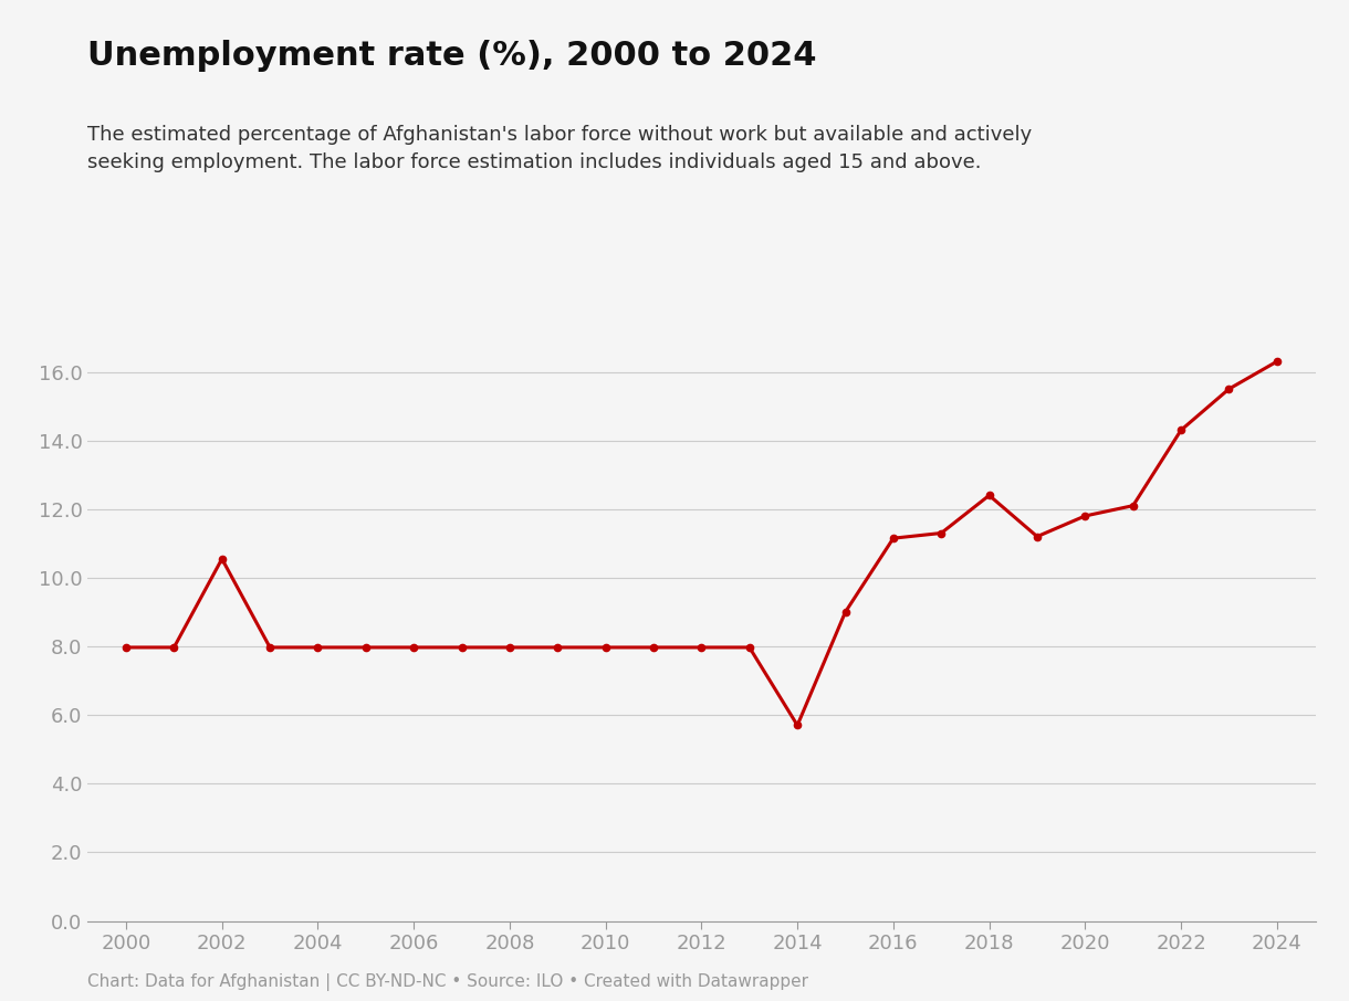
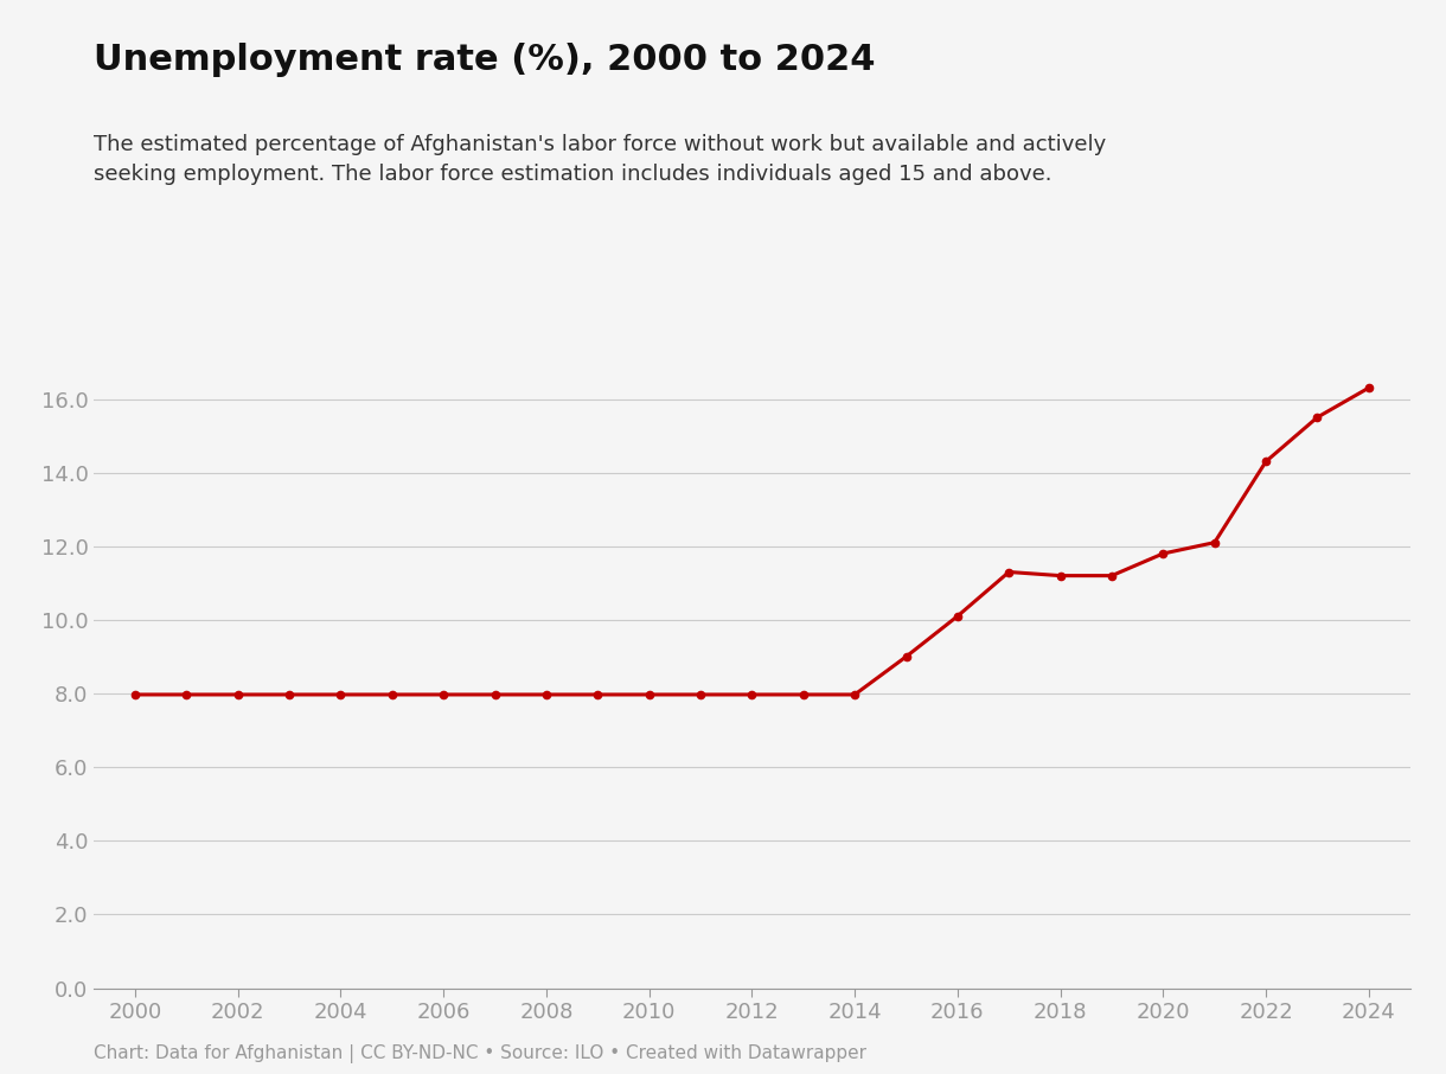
2002: 10.55 -> 7.97
2014: 5.70 -> 7.97
2016: 11.15 -> 10.10
2018: 12.40 -> 11.20
